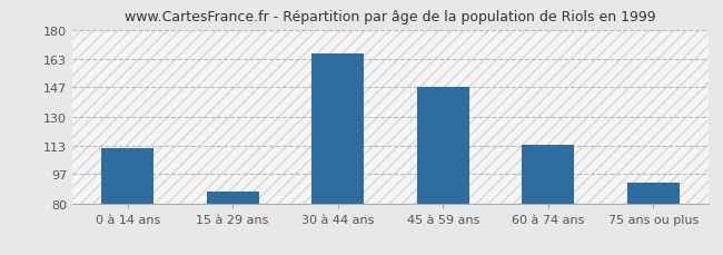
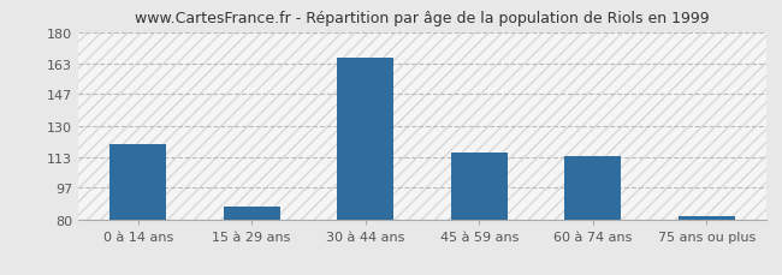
0 à 14 ans: 112 -> 120
45 à 59 ans: 147 -> 116
75 ans ou plus: 92 -> 82
